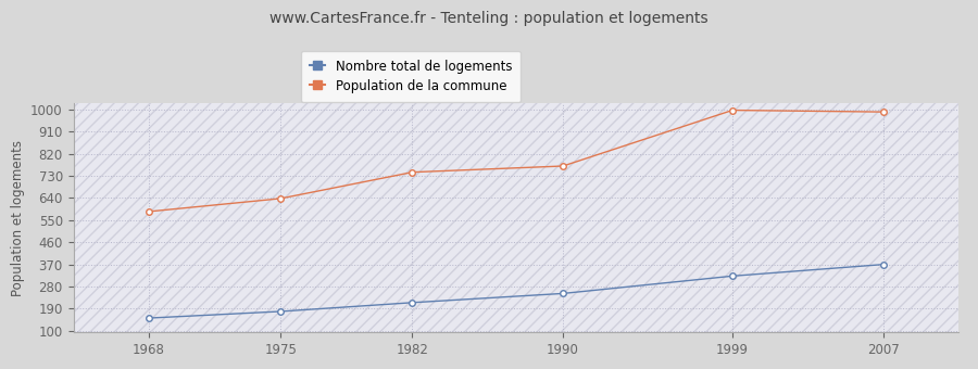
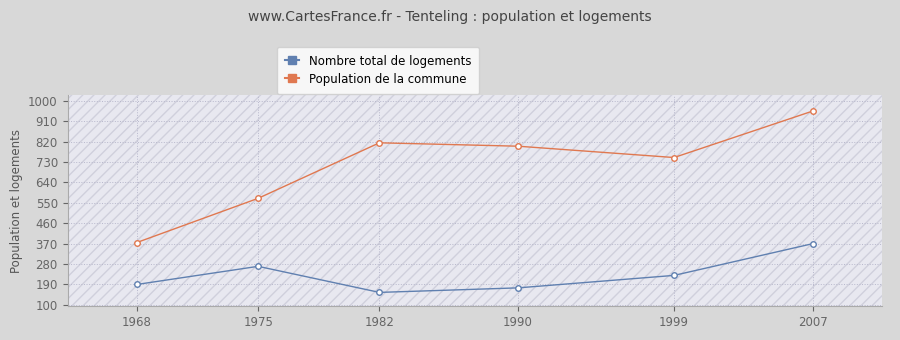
Nombre total de logements/1968: 152 -> 190
Population de la commune/1968: 585 -> 375
Nombre total de logements/1975: 179 -> 270
Population de la commune/1975: 638 -> 570
Nombre total de logements/1982: 215 -> 155
Population de la commune/1982: 745 -> 815
Nombre total de logements/1990: 252 -> 175
Population de la commune/1990: 770 -> 800
Nombre total de logements/1999: 323 -> 230
Population de la commune/1999: 997 -> 750
Population de la commune/2007: 990 -> 955
